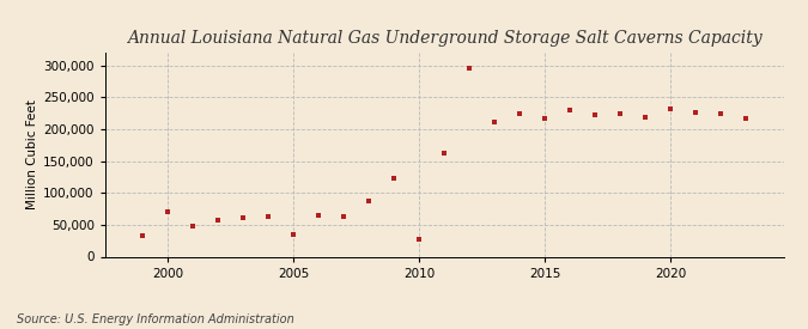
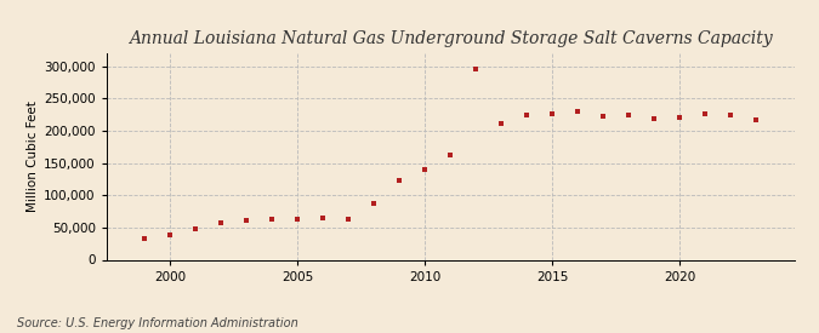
2000: 70,000 -> 39,000
2005: 34,000 -> 63,000
2010: 28,000 -> 140,000
2015: 216,000 -> 227,000
2020: 232,000 -> 220,000
